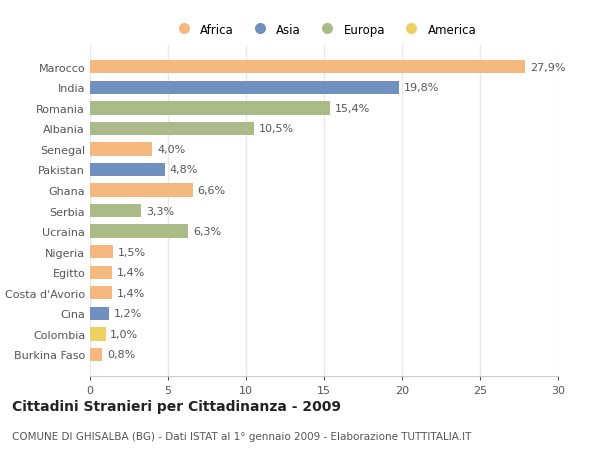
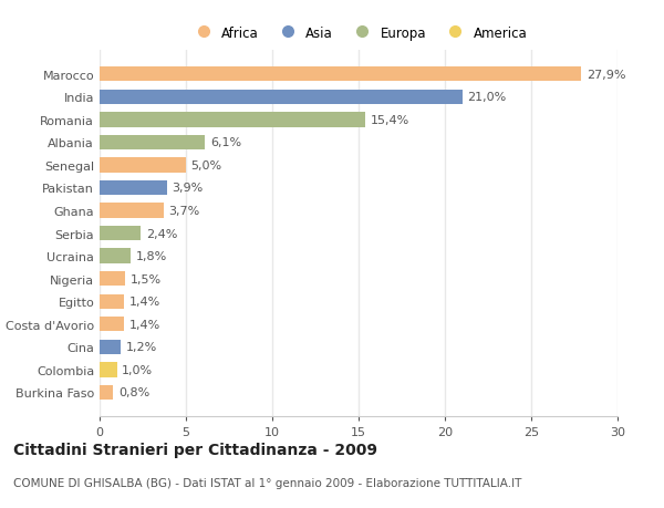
India: 19,8% -> 21,0%
Albania: 10,5% -> 6,1%
Senegal: 4,0% -> 5,0%
Pakistan: 4,8% -> 3,9%
Ghana: 6,6% -> 3,7%
Serbia: 3,3% -> 2,4%
Ucraina: 6,3% -> 1,8%
